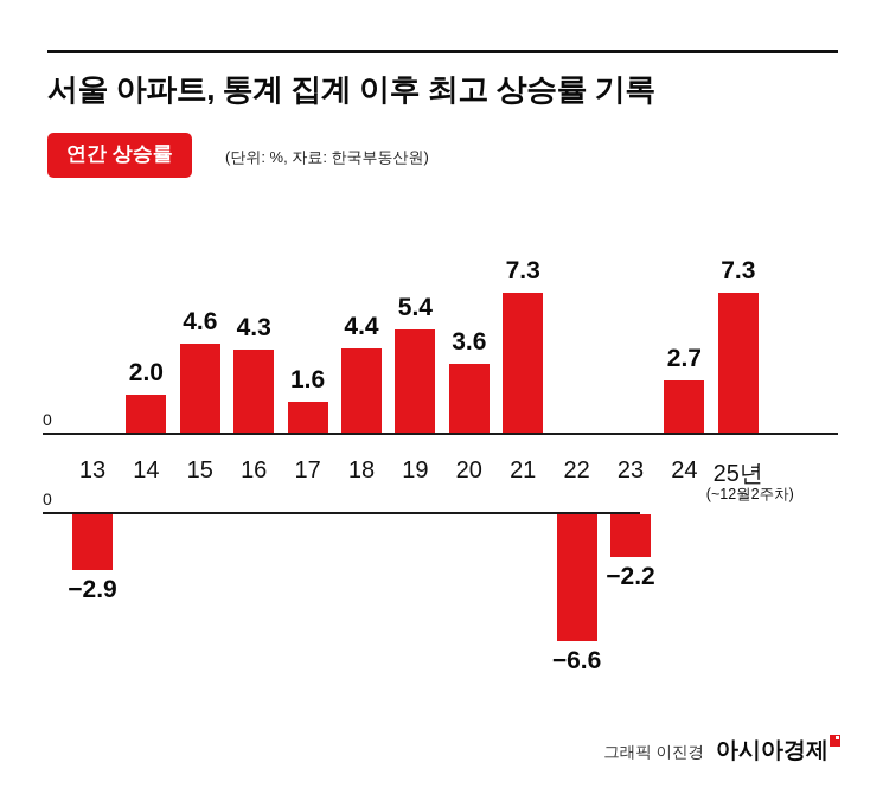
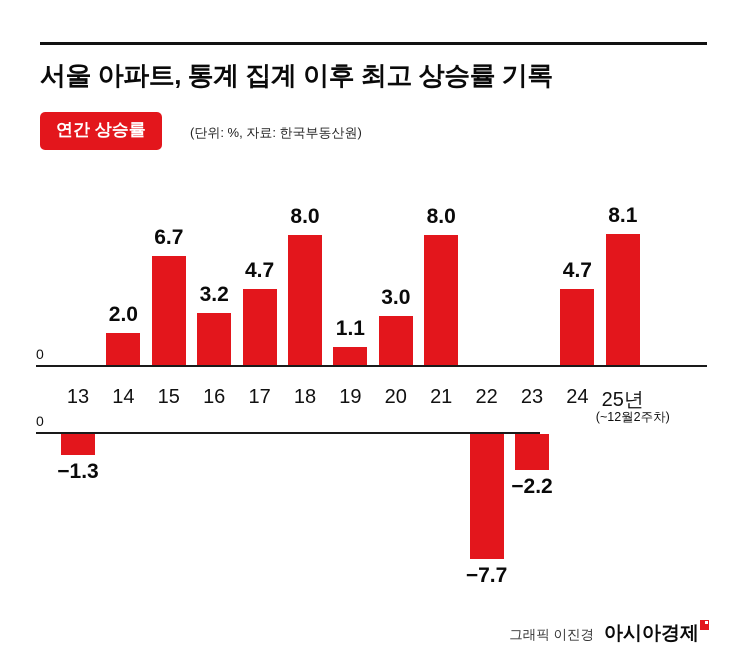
13: −2.9 -> −1.3
15: 4.6 -> 6.7
16: 4.3 -> 3.2
17: 1.6 -> 4.7
18: 4.4 -> 8.0
19: 5.4 -> 1.1
20: 3.6 -> 3.0
21: 7.3 -> 8.0
22: −6.6 -> −7.7
24: 2.7 -> 4.7
25년: 7.3 -> 8.1
